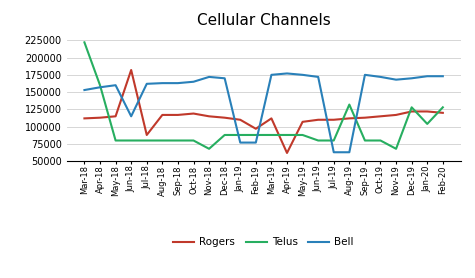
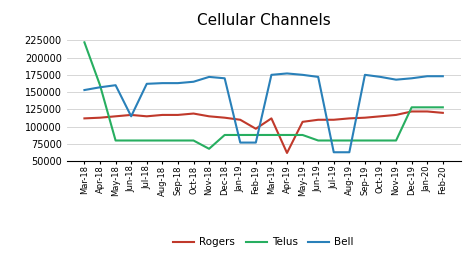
Rogers/Jun-18: 182000 -> 117000
Rogers/Jul-18: 88000 -> 115000
Telus/Aug-19: 132000 -> 80000
Telus/Nov-19: 68000 -> 80000
Telus/Jan-20: 104000 -> 128000
